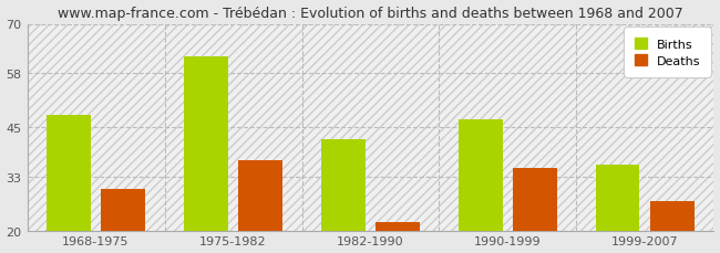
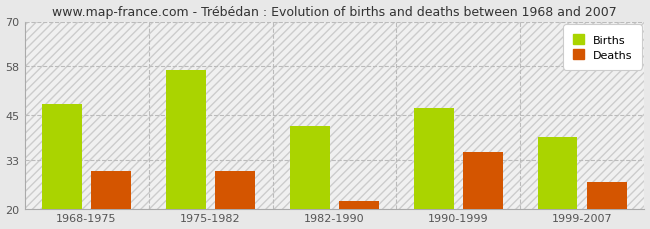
Births/1975-1982: 62 -> 57
Deaths/1975-1982: 37 -> 30
Births/1999-2007: 36 -> 39
